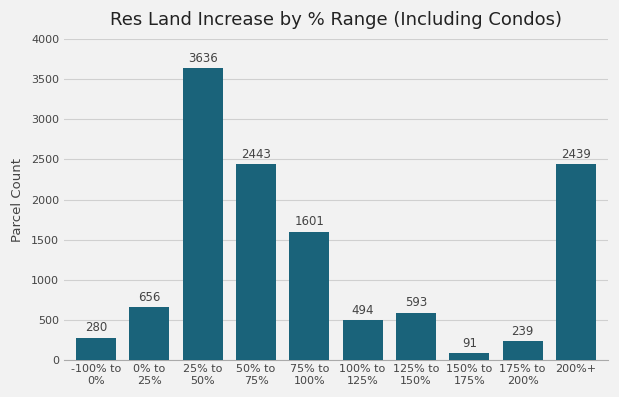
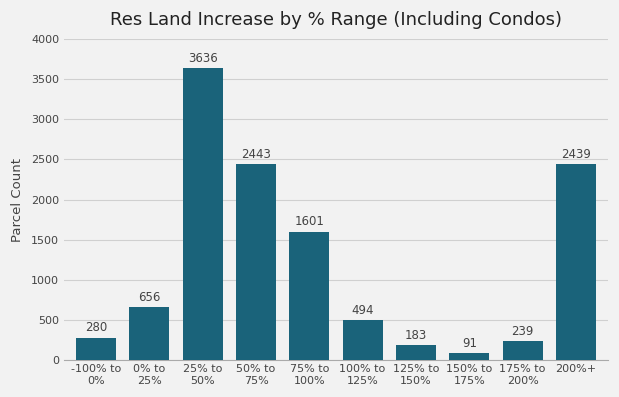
125% to 150%: 593 -> 183
